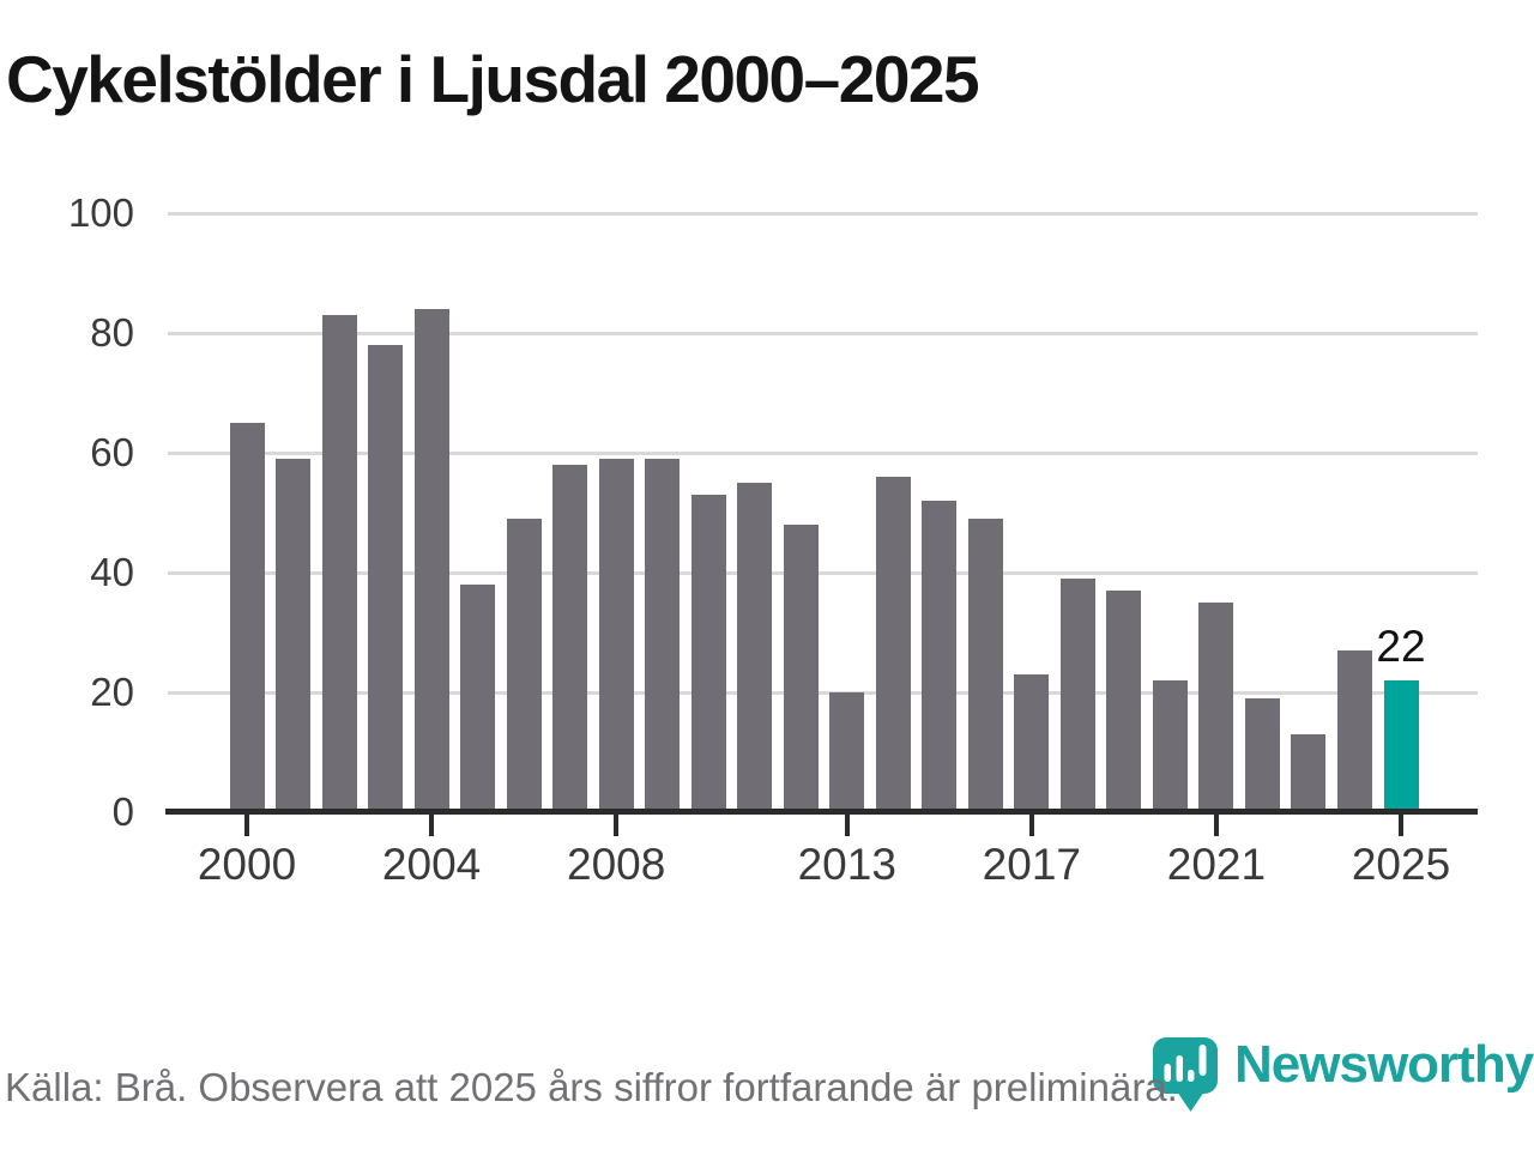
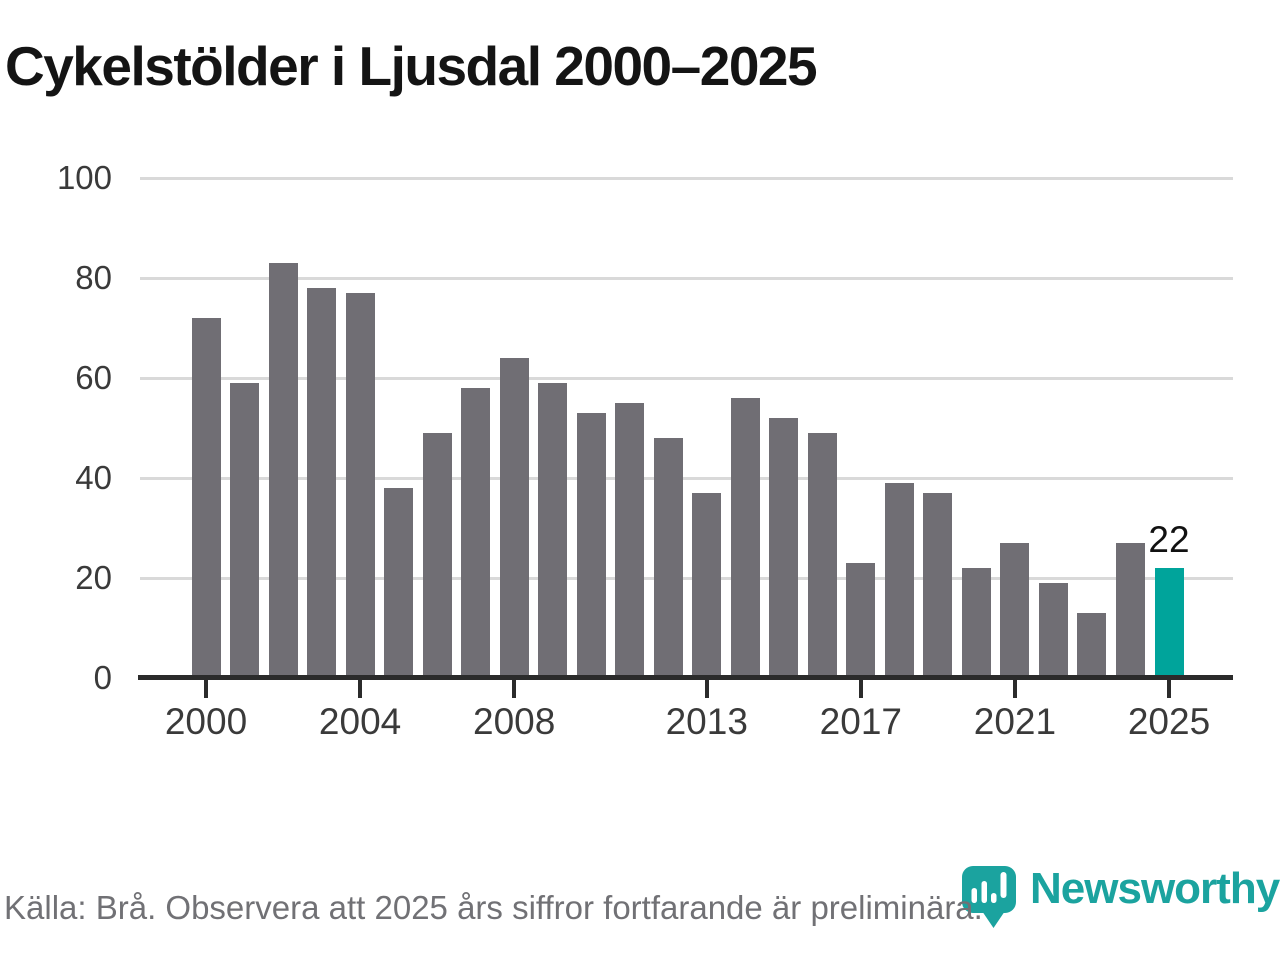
2000: 65 -> 72
2004: 84 -> 77
2008: 59 -> 64
2013: 20 -> 37
2021: 35 -> 27
